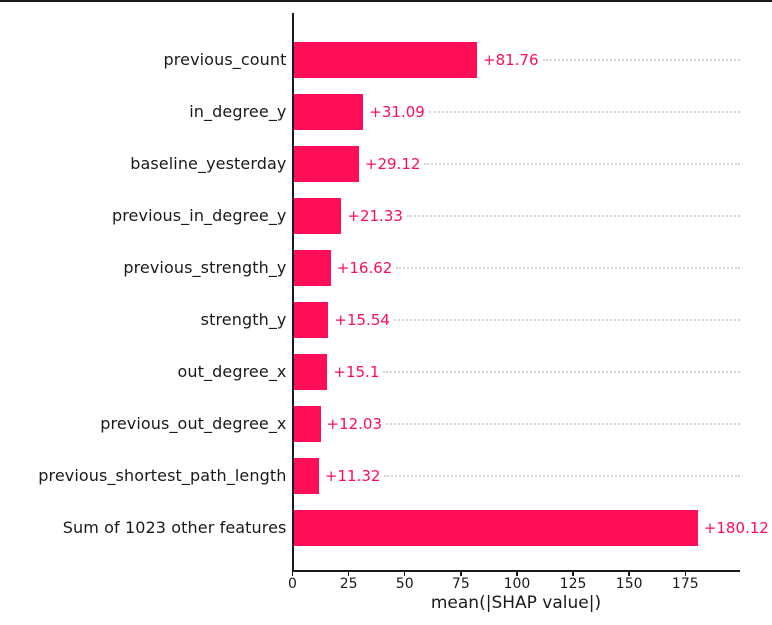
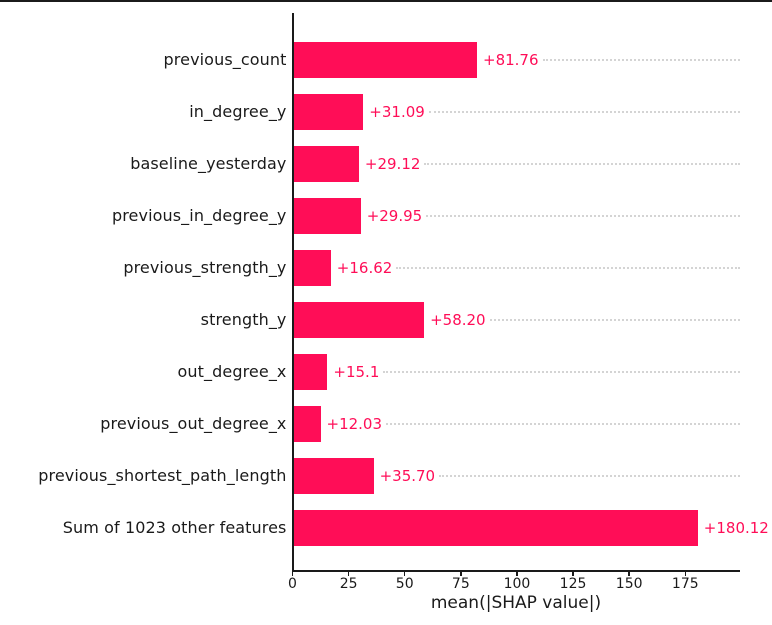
previous_in_degree_y: +21.33 -> +29.95
strength_y: +15.54 -> +58.20
previous_shortest_path_length: +11.32 -> +35.70
